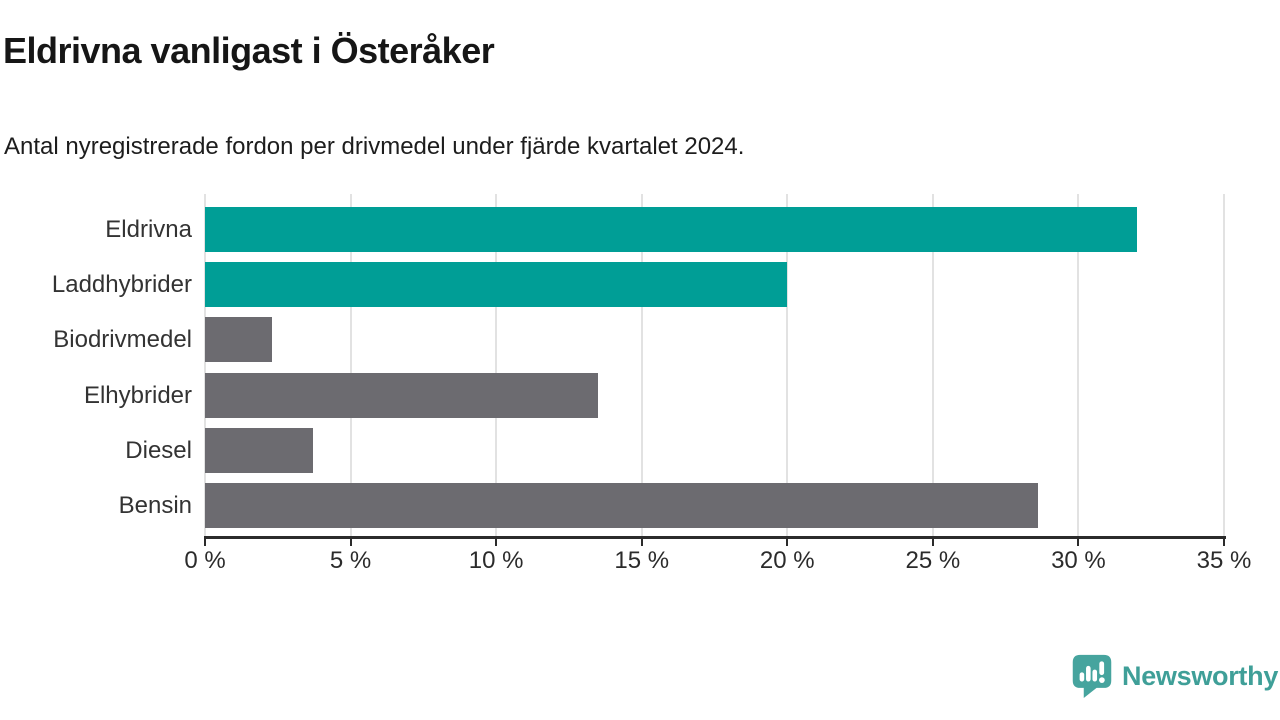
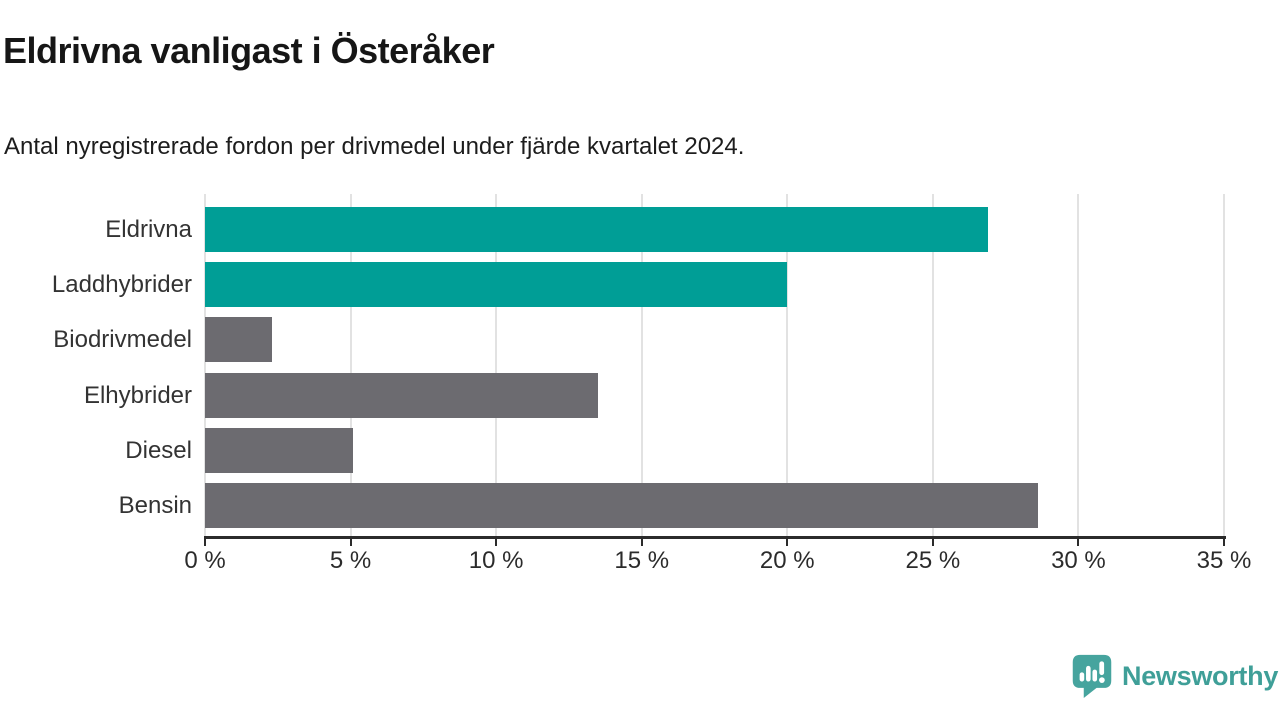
Eldrivna: 32.0% -> 26.9%
Diesel: 3.7% -> 5.1%
